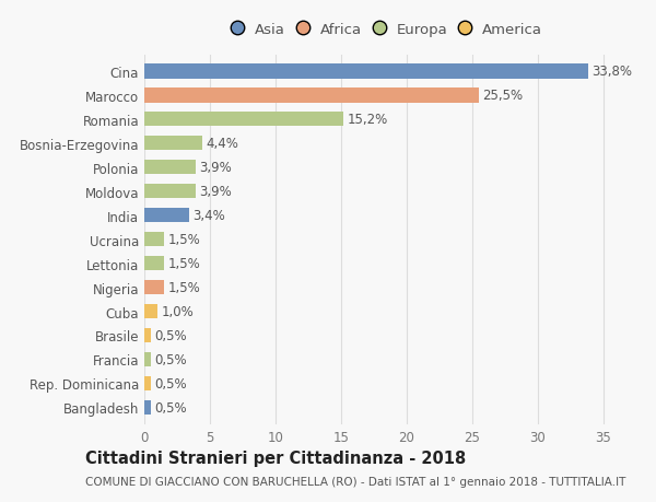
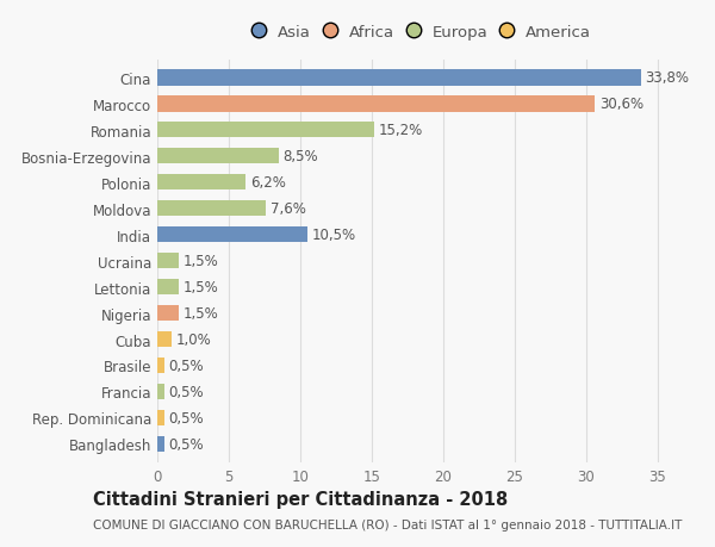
Marocco: 25,5% -> 30,6%
Bosnia-Erzegovina: 4,4% -> 8,5%
Polonia: 3,9% -> 6,2%
Moldova: 3,9% -> 7,6%
India: 3,4% -> 10,5%
